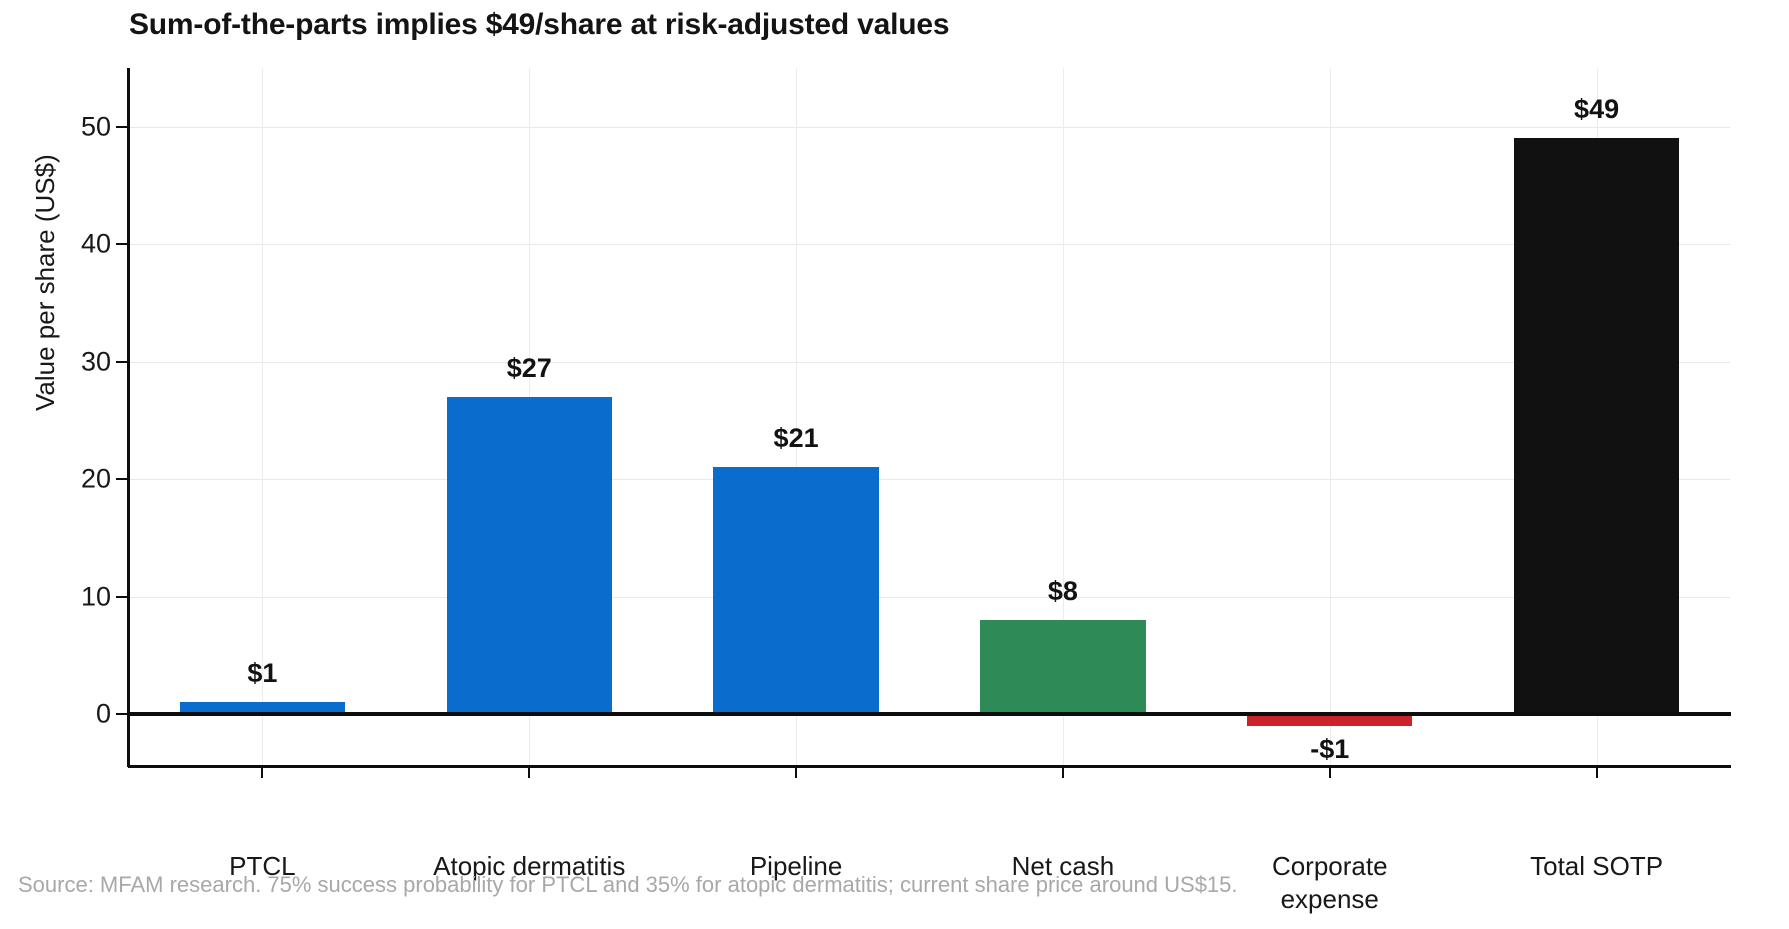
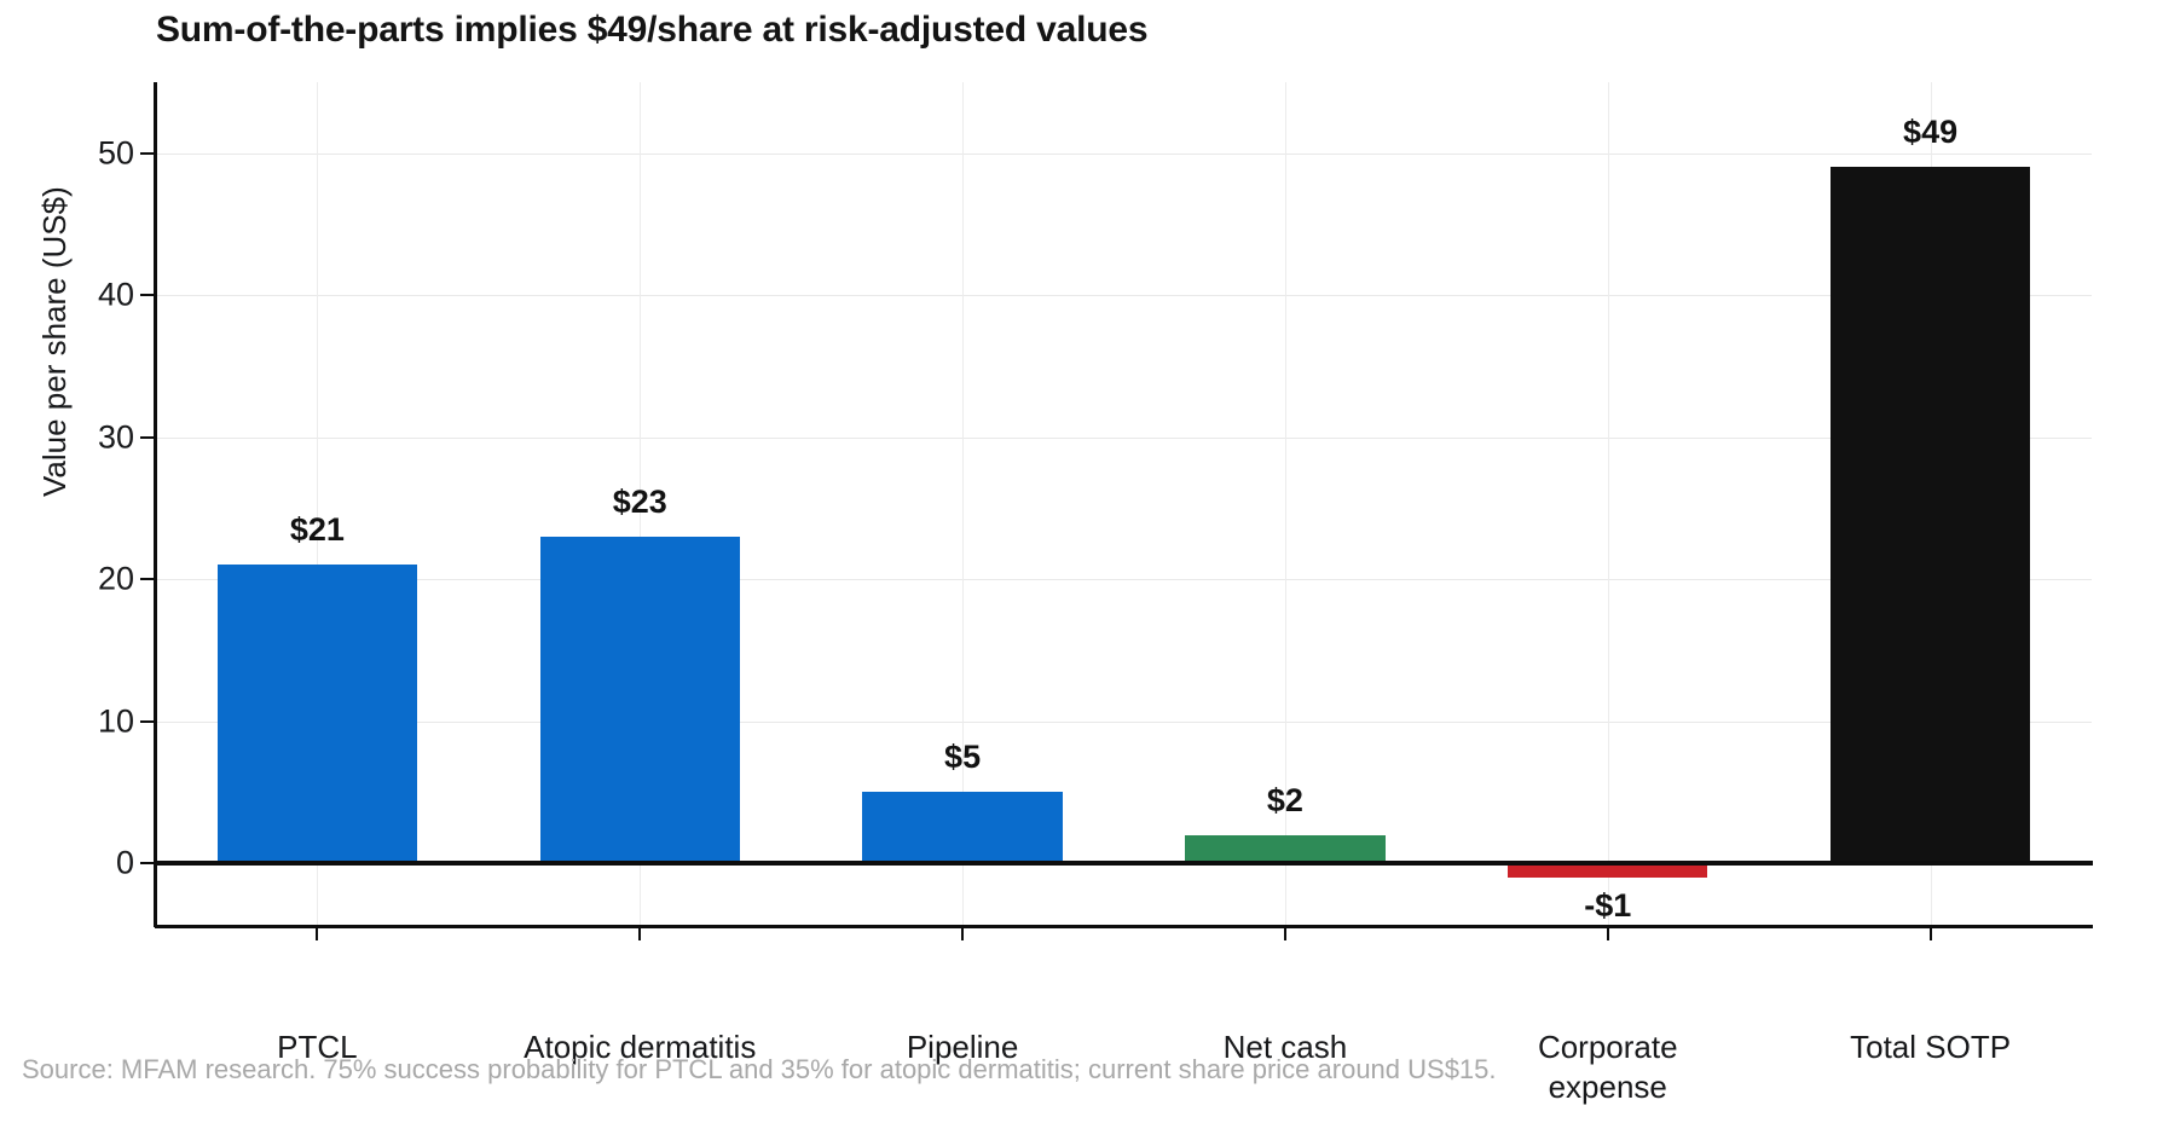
PTCL: $1 -> $21
Atopic dermatitis: $27 -> $23
Pipeline: $21 -> $5
Net cash: $8 -> $2
